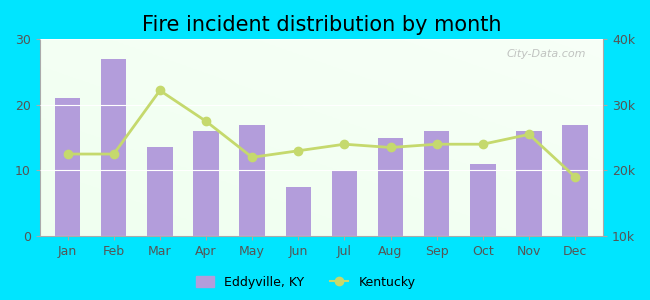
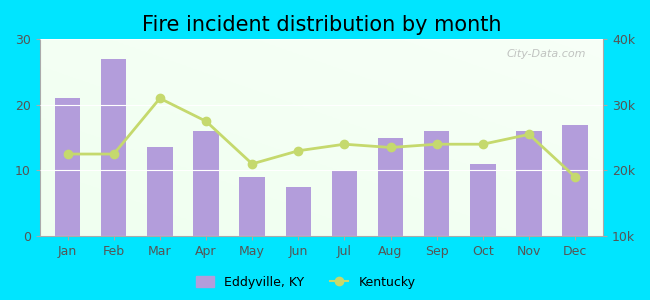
Kentucky/Mar: 32.2k -> 31.0k
Eddyville, KY/May: 17.0 -> 9.0
Kentucky/May: 22.0k -> 21.0k
